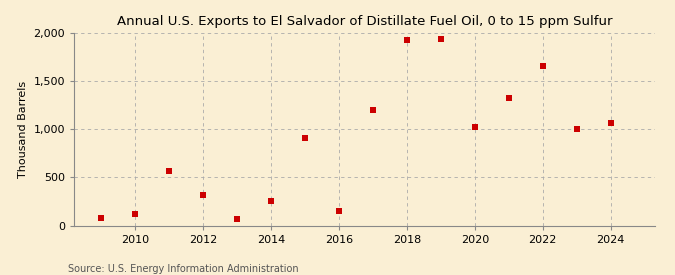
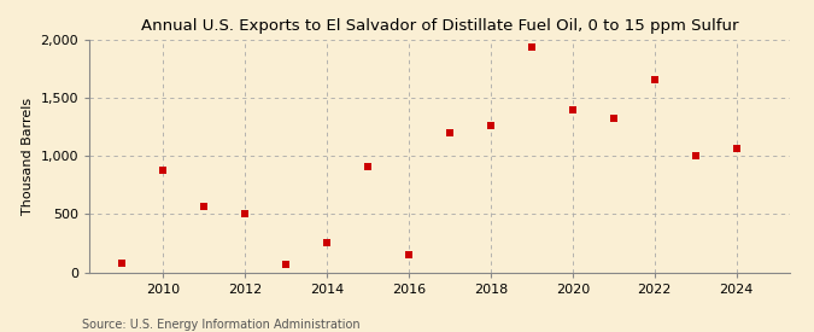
2010: 120 -> 880
2012: 320 -> 500
2018: 1,930 -> 1,260
2020: 1,020 -> 1,400
